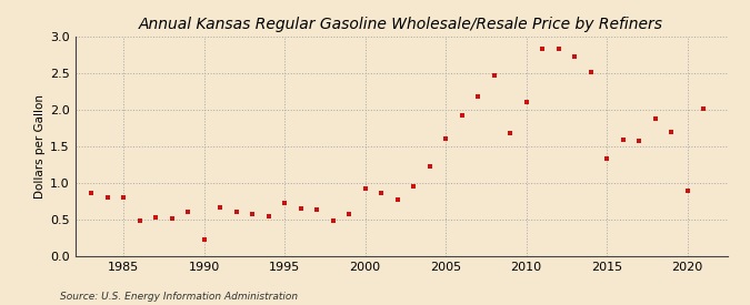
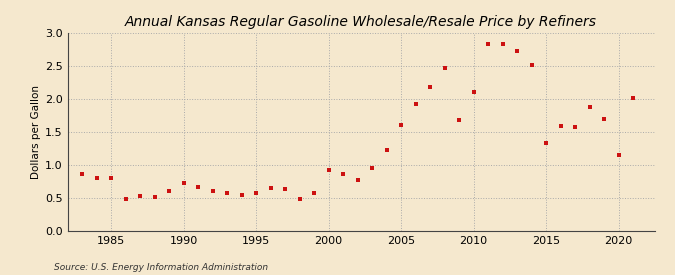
1990: 0.22 -> 0.73
1995: 0.72 -> 0.57
2020: 0.90 -> 1.15
